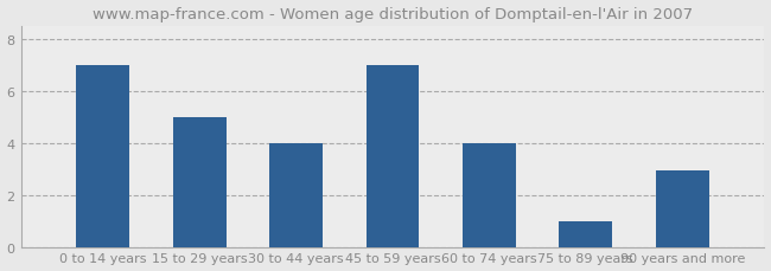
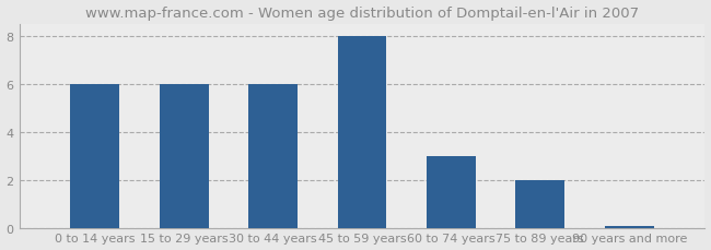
0 to 14 years: 7.00 -> 6.00
15 to 29 years: 5.00 -> 6.00
30 to 44 years: 4.00 -> 6.00
45 to 59 years: 7.00 -> 8.00
60 to 74 years: 4.00 -> 3.00
75 to 89 years: 1.00 -> 2.00
90 years and more: 2.95 -> 0.07
